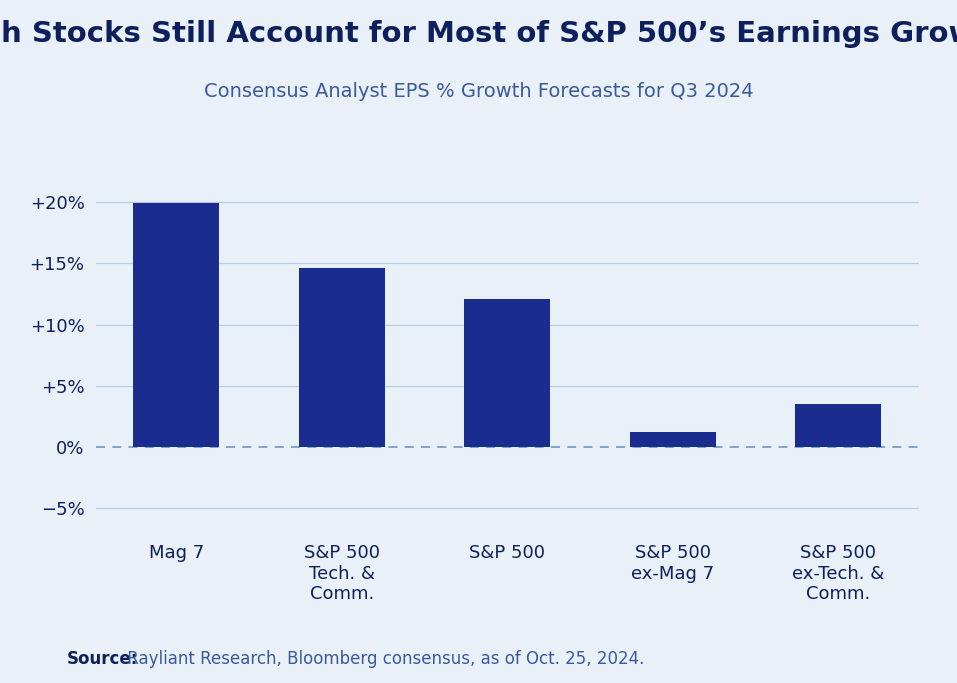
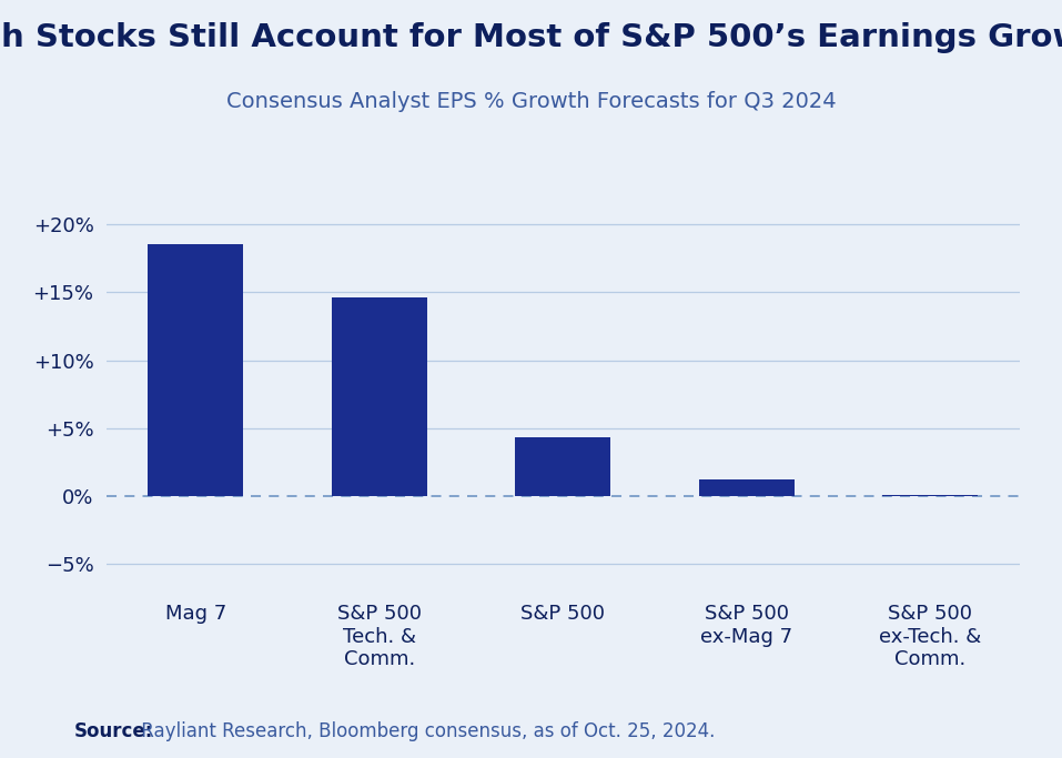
Mag 7: 19.9% -> 18.5%
S&P 500: 12.1% -> 4.3%
S&P 500 ex-Tech. & Comm.: 3.5% -> 0.1%
